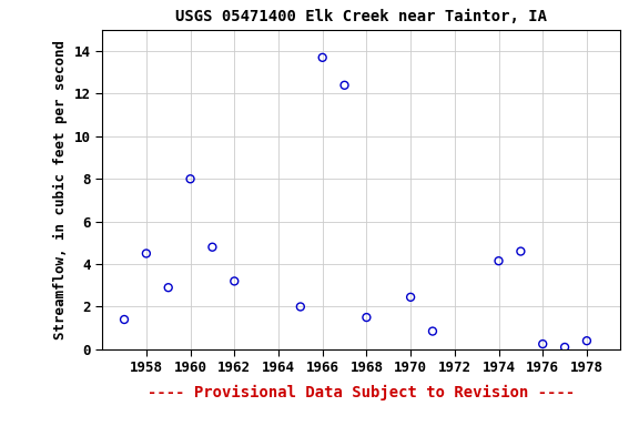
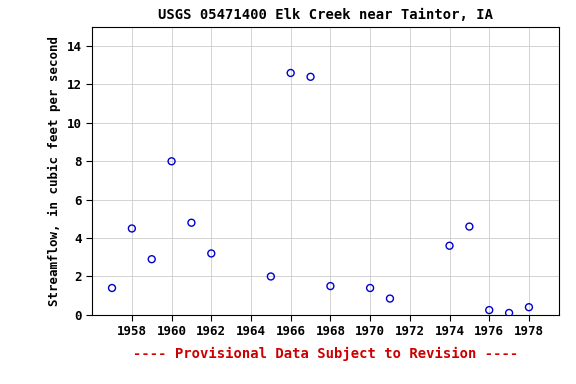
1966: 13.7 -> 12.6
1970: 2.5 -> 1.4
1974: 4.2 -> 3.6
